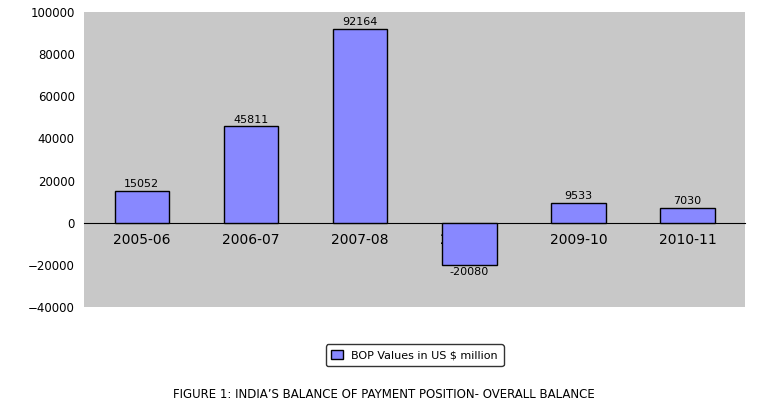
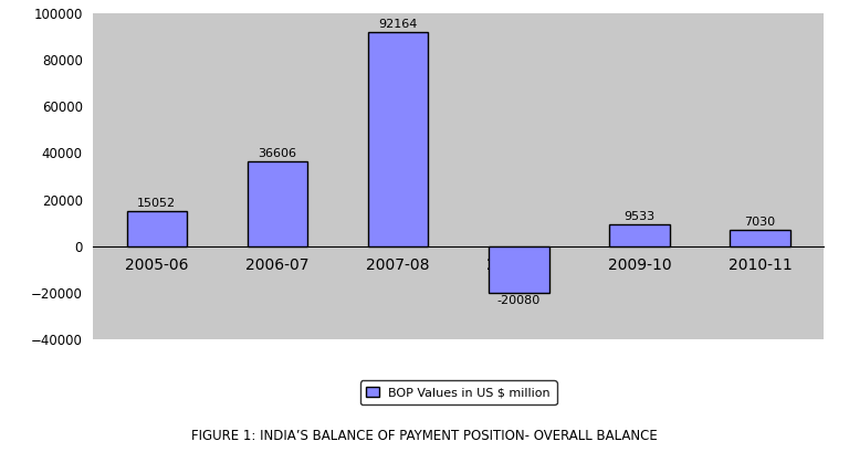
2006-07: 45811 -> 36606
